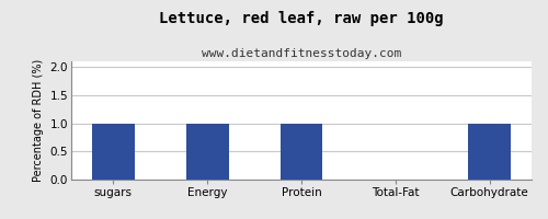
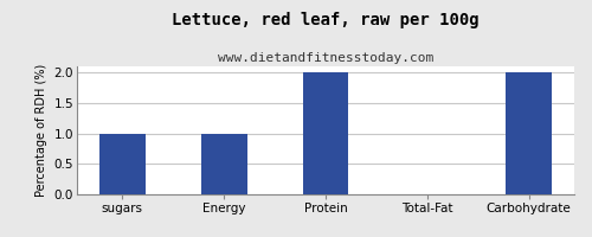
Protein: 1 -> 2
Carbohydrate: 1 -> 2
